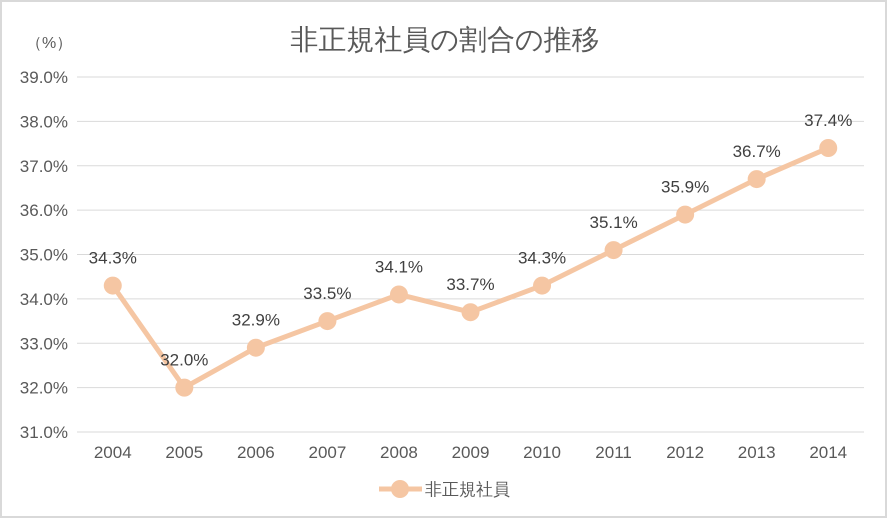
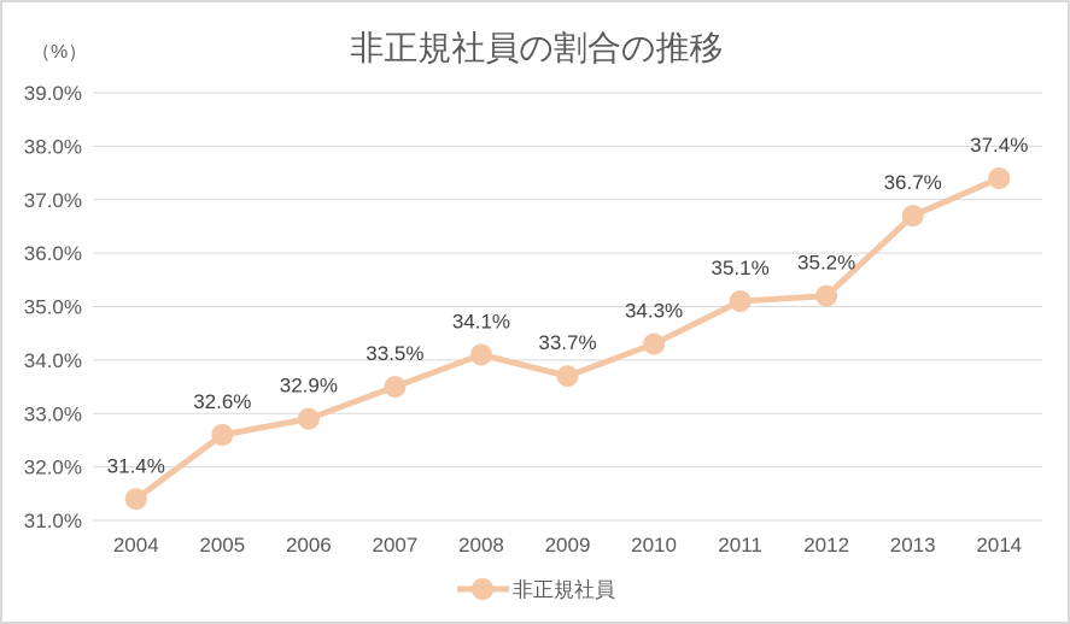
2004: 34.3% -> 31.4%
2005: 32.0% -> 32.6%
2012: 35.9% -> 35.2%
